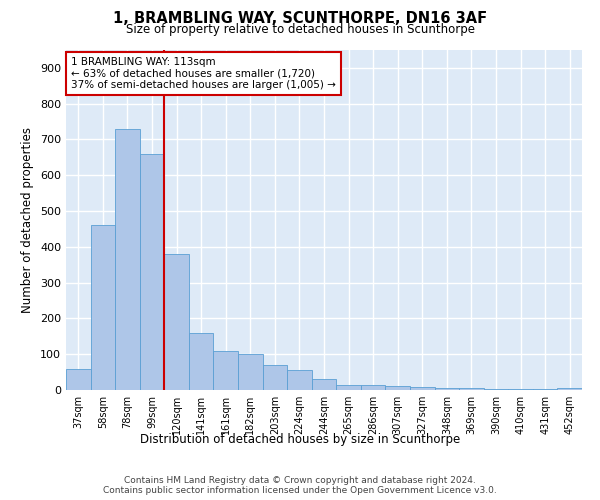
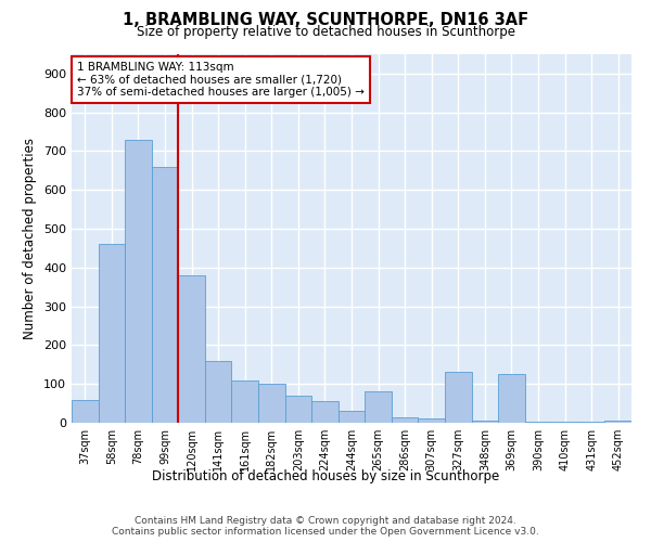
265sqm: 15 -> 80
327sqm: 8 -> 130
369sqm: 5 -> 125
